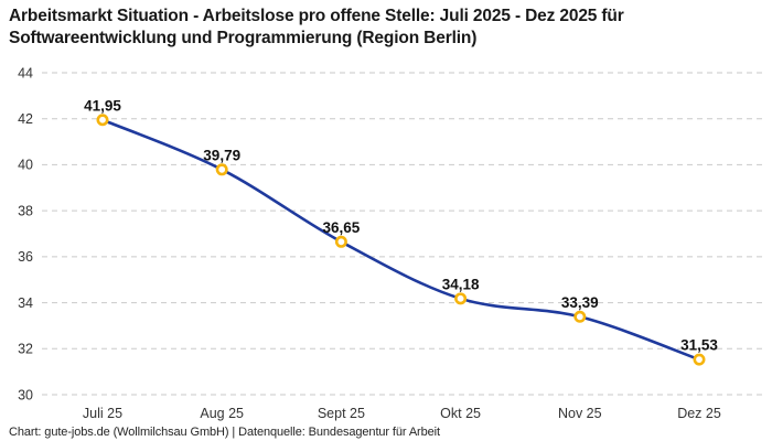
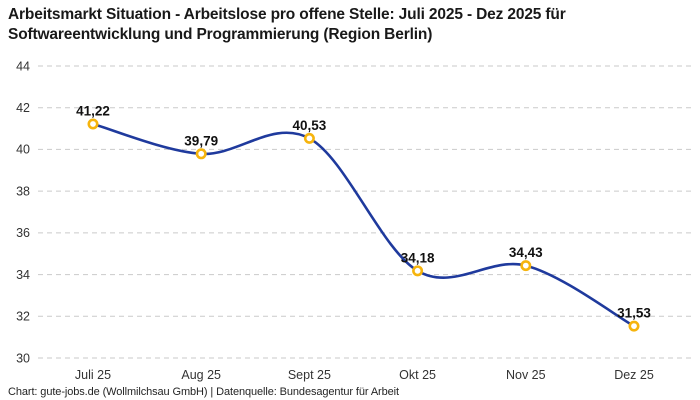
Juli 25: 41,95 -> 41,22
Sept 25: 36,65 -> 40,53
Nov 25: 33,39 -> 34,43
